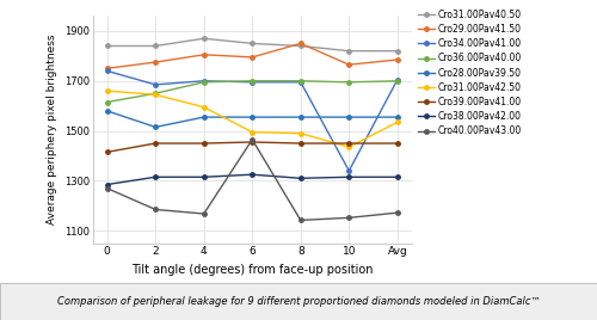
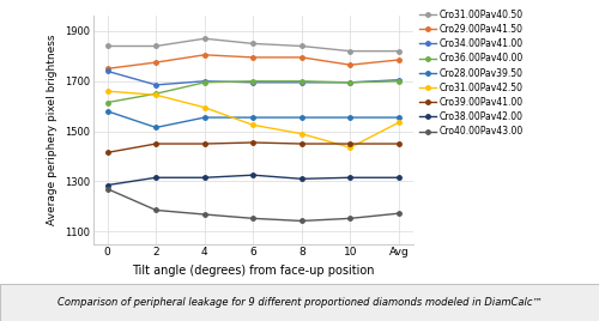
Cro31.00Pav42.50/6: 1495 -> 1525
Cro40.00Pav43.00/6: 1465 -> 1152
Cro29.00Pav41.50/8: 1850 -> 1795
Cro34.00Pav41.00/10: 1340 -> 1695
